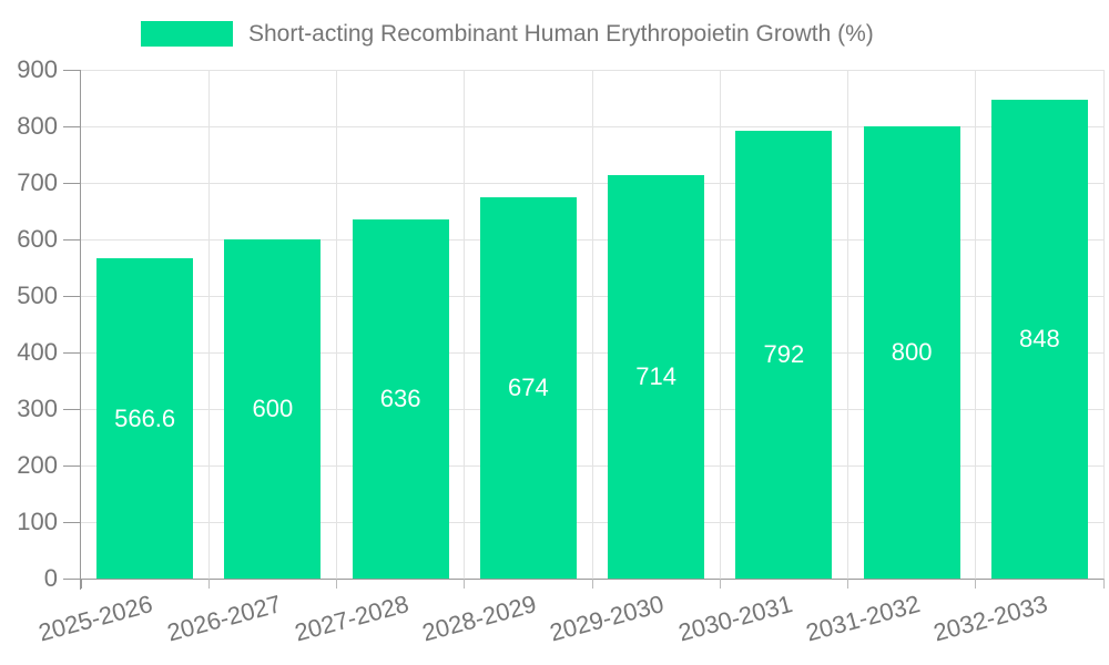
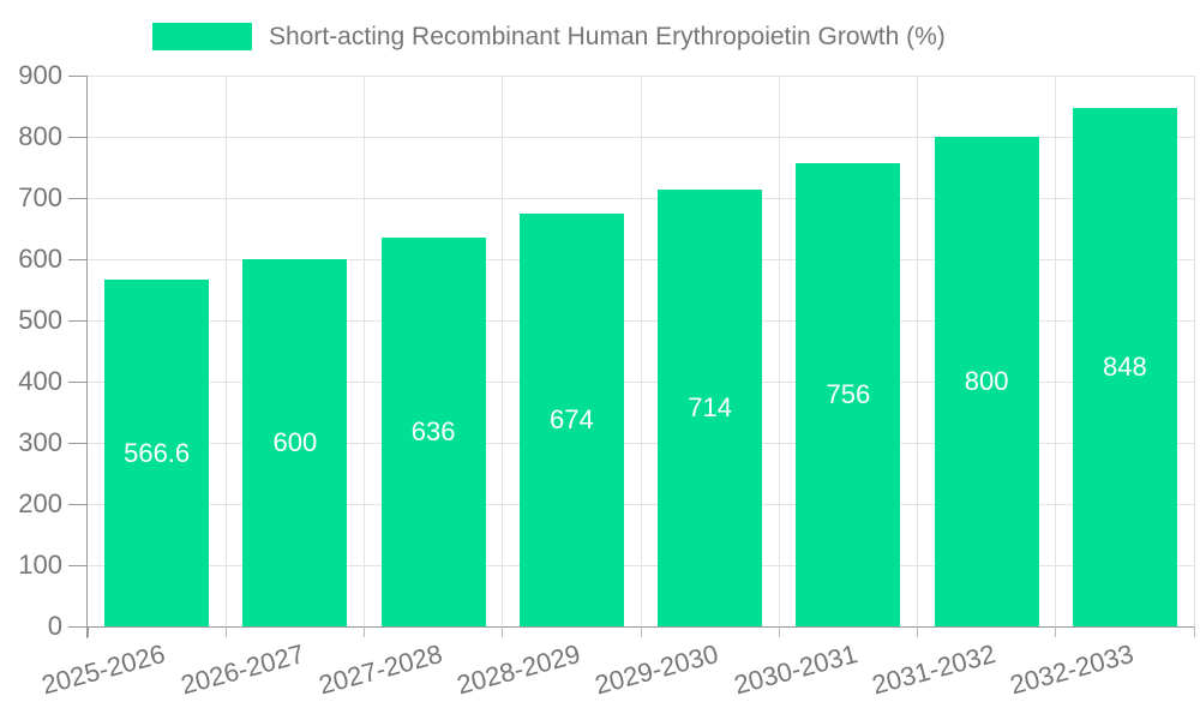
2030-2031: 792 -> 756
